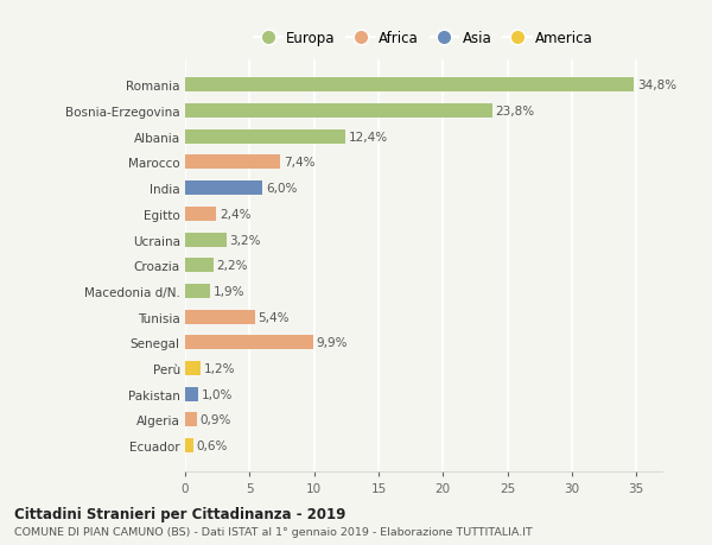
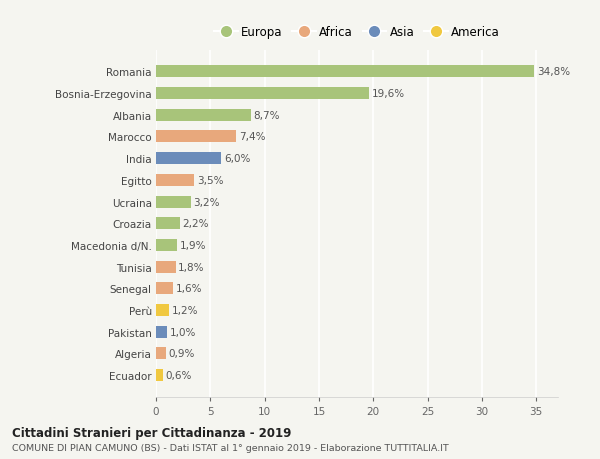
Bosnia-Erzegovina: 23,8% -> 19,6%
Albania: 12,4% -> 8,7%
Egitto: 2,4% -> 3,5%
Tunisia: 5,4% -> 1,8%
Senegal: 9,9% -> 1,6%
